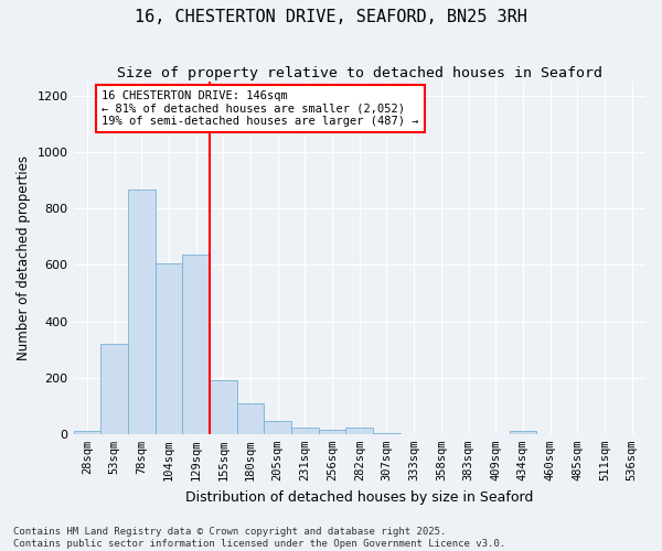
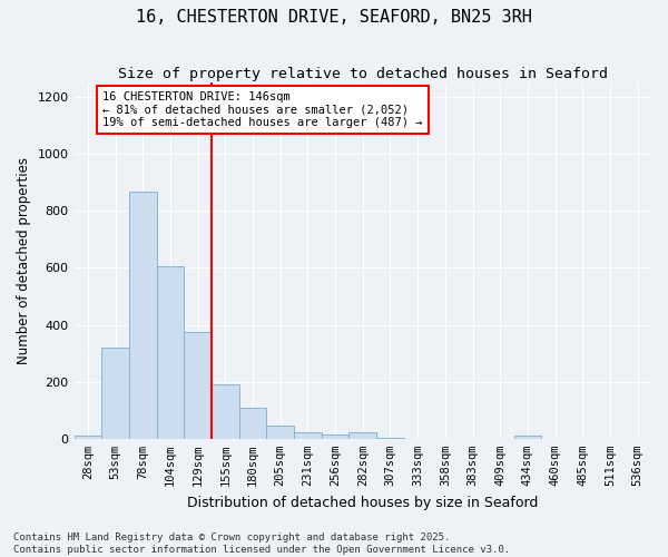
129sqm: 635 -> 375
